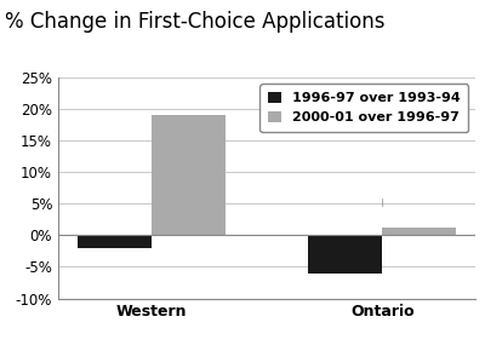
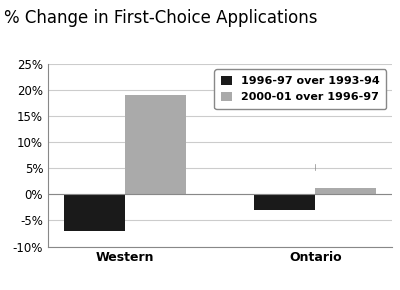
1996-97 over 1993-94/Western: -2% -> -7%
1996-97 over 1993-94/Ontario: -6% -> -3%
